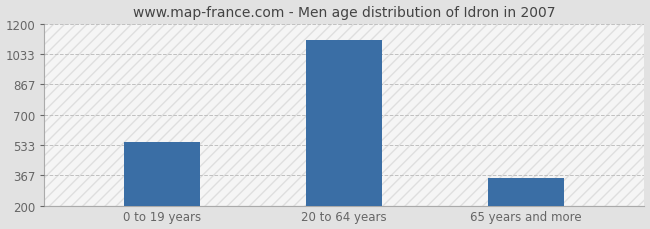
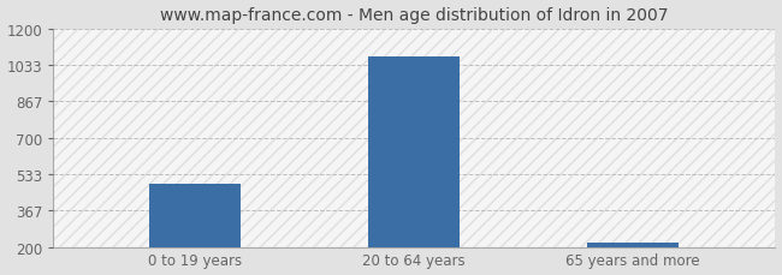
0 to 19 years: 550 -> 490
20 to 64 years: 1110 -> 1080
65 years and more: 350 -> 220
